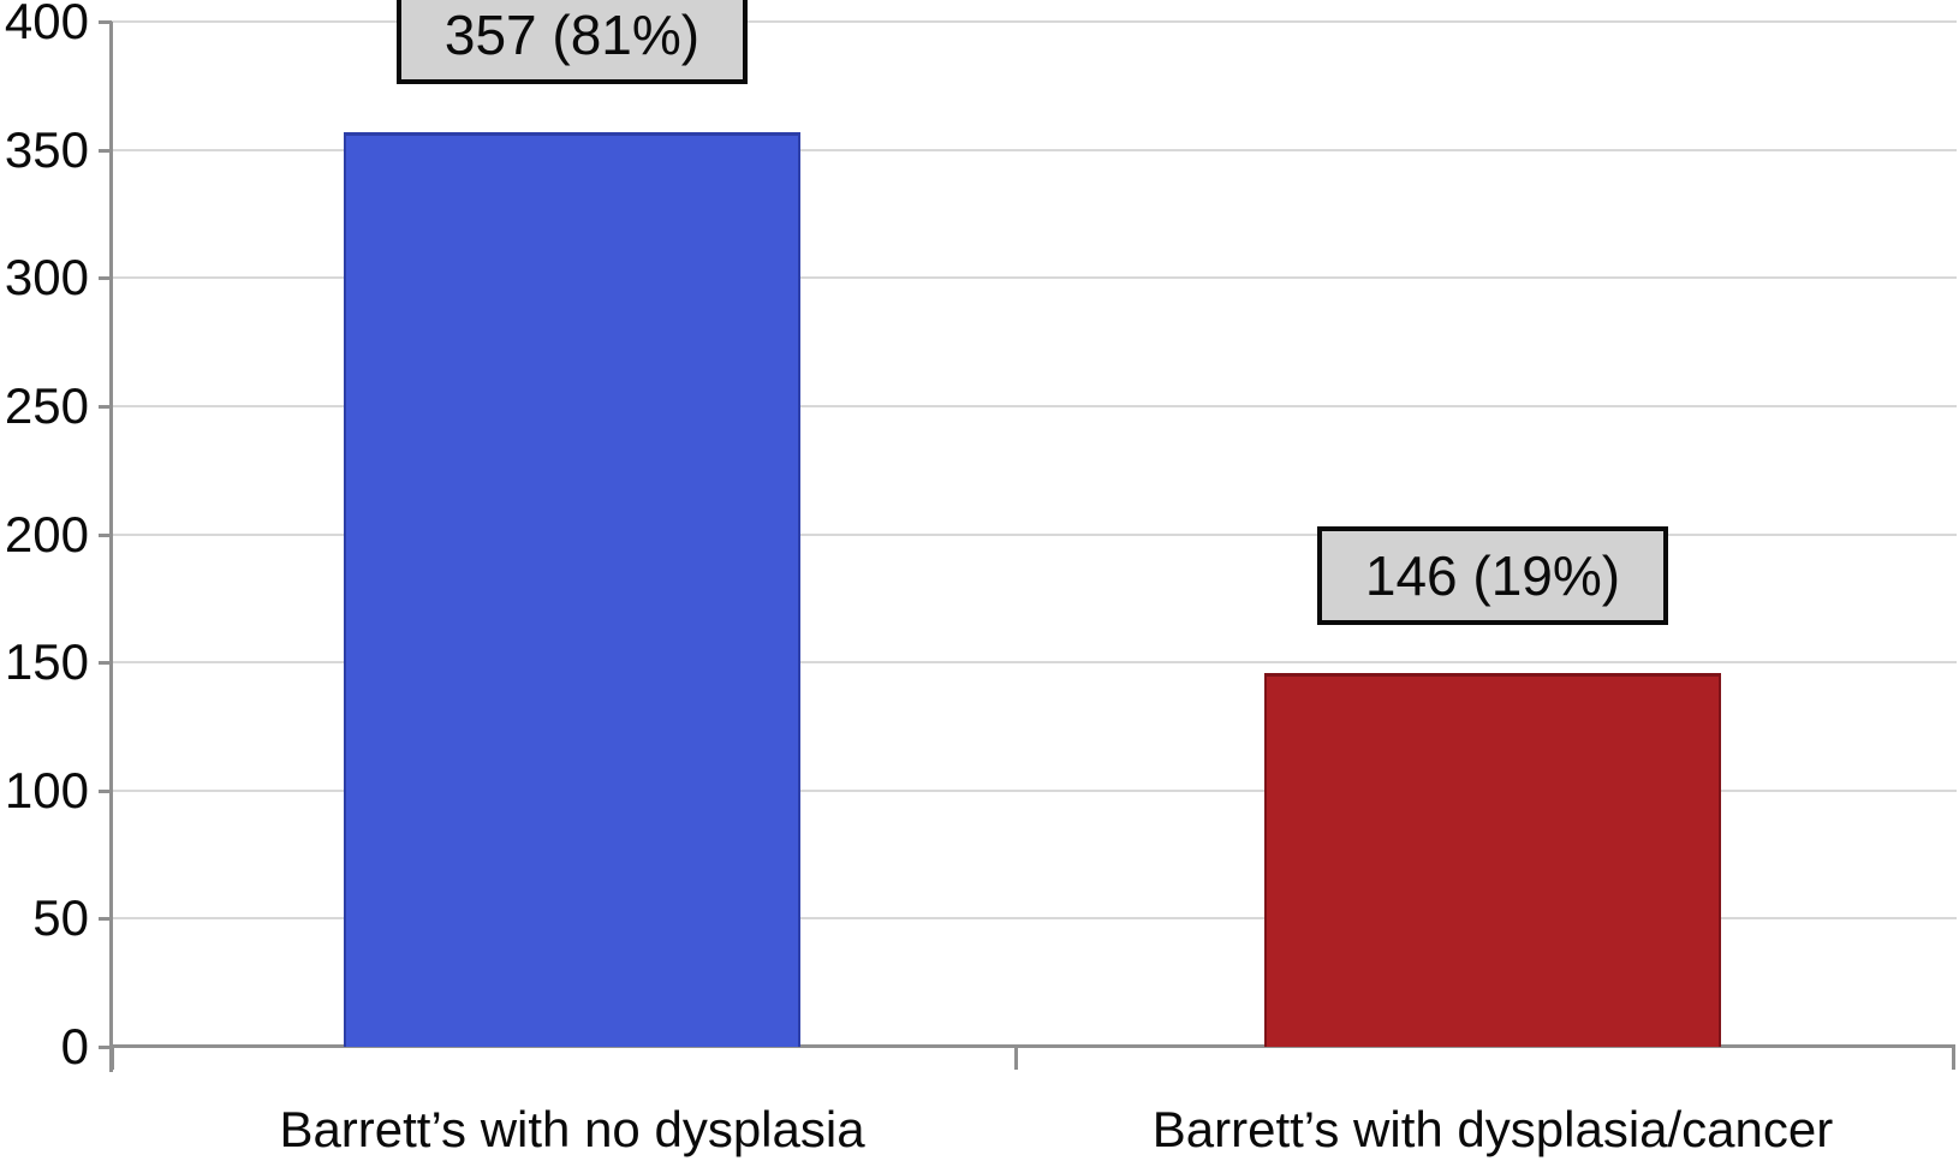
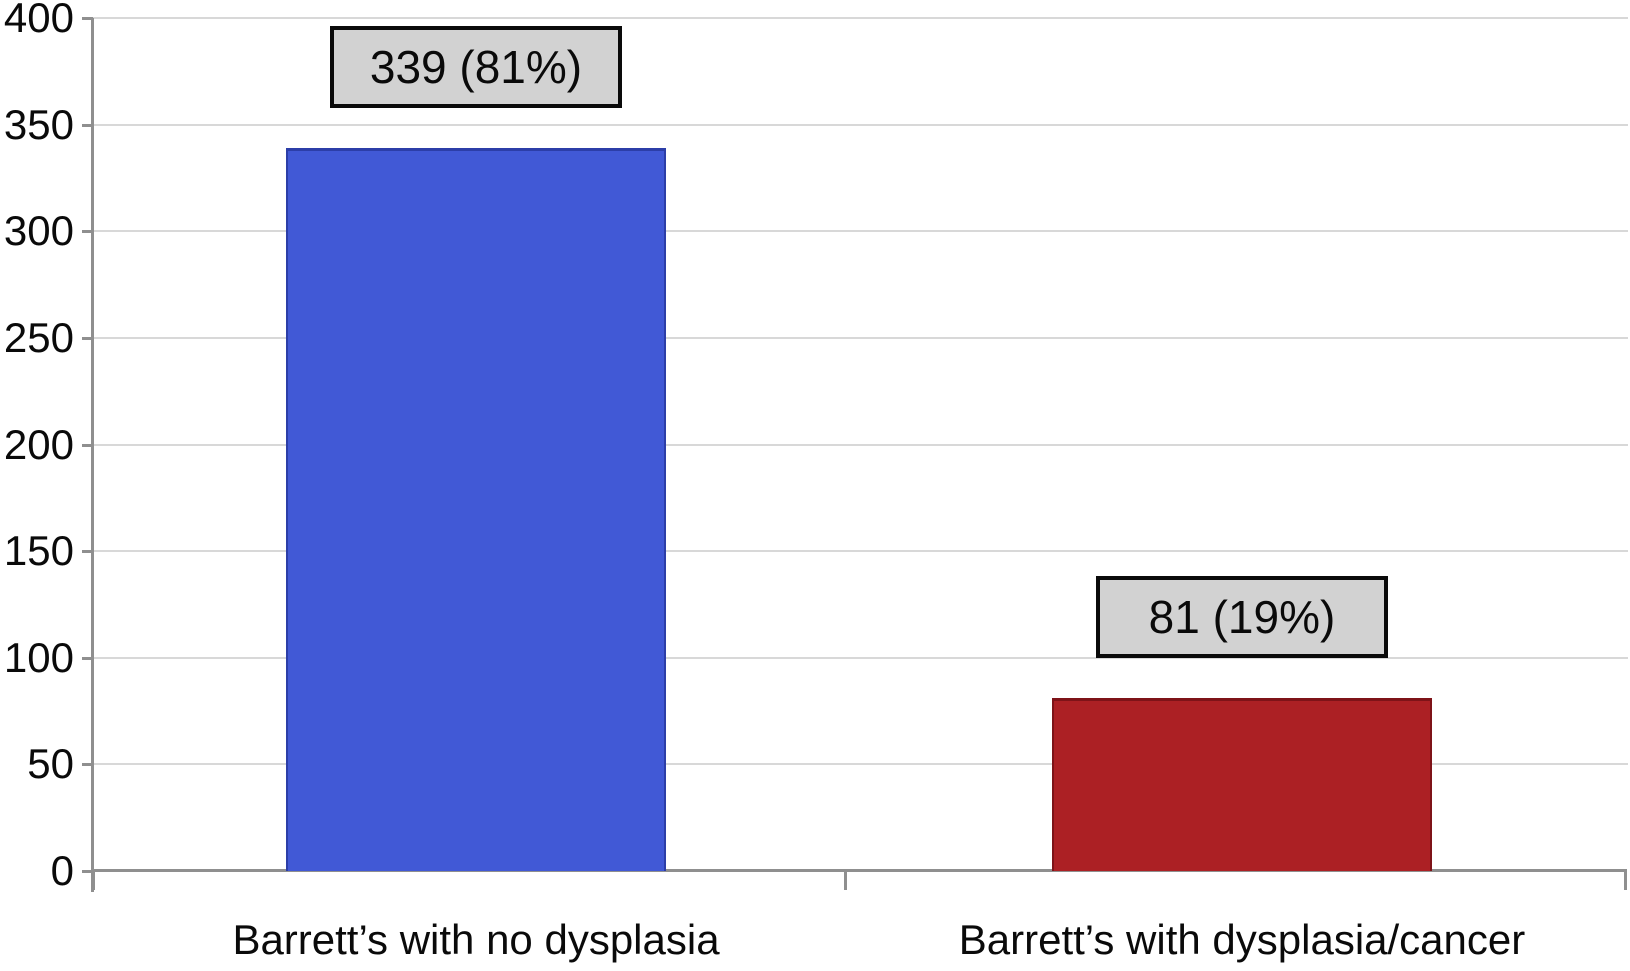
Barrett’s with no dysplasia: 357 -> 339
Barrett’s with dysplasia/cancer: 146 -> 81
